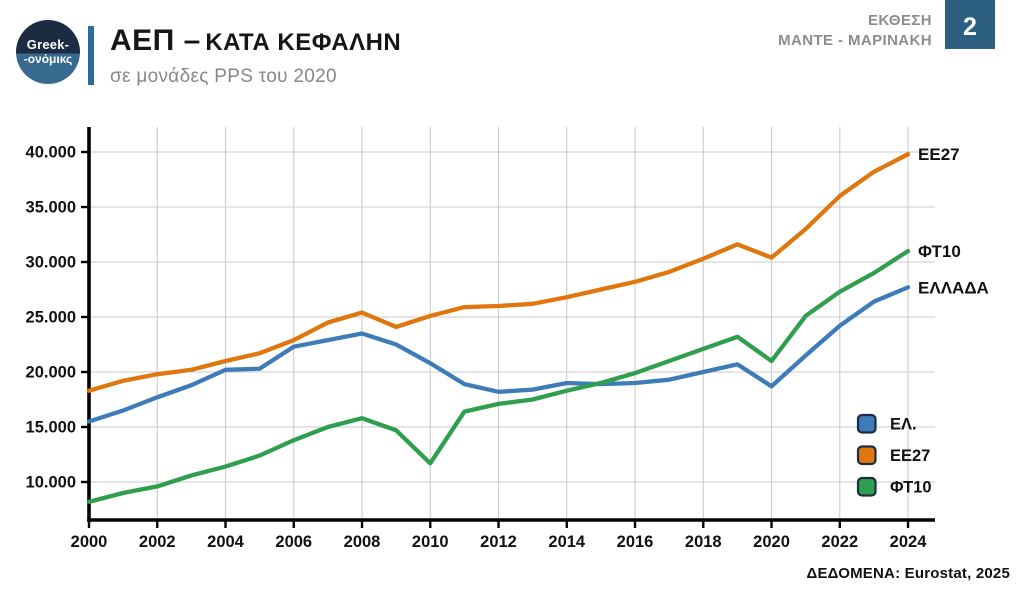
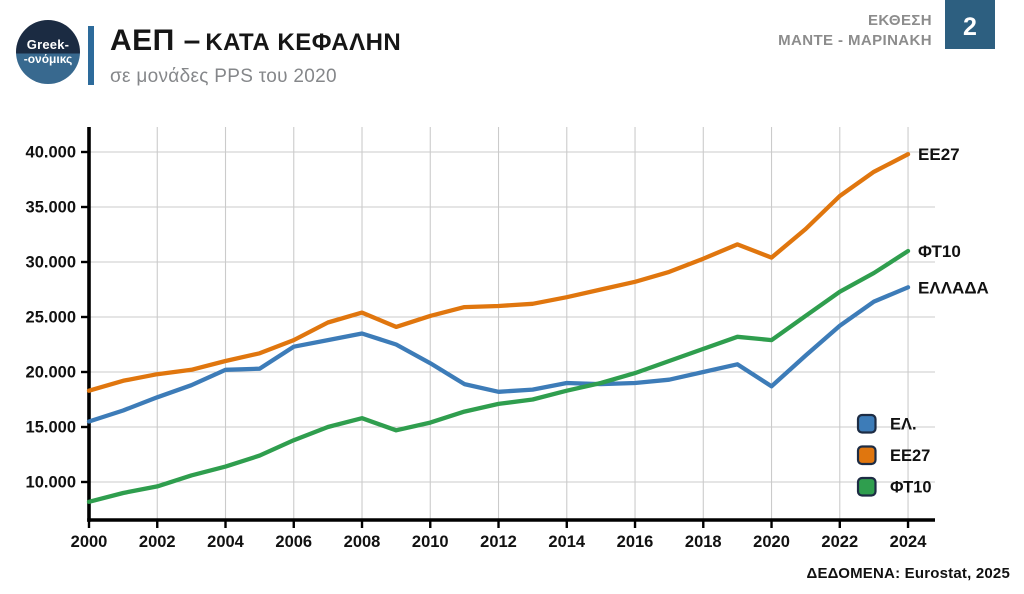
ΦΤ10/2010: 11700 -> 15400
ΦΤ10/2020: 21000 -> 22900
